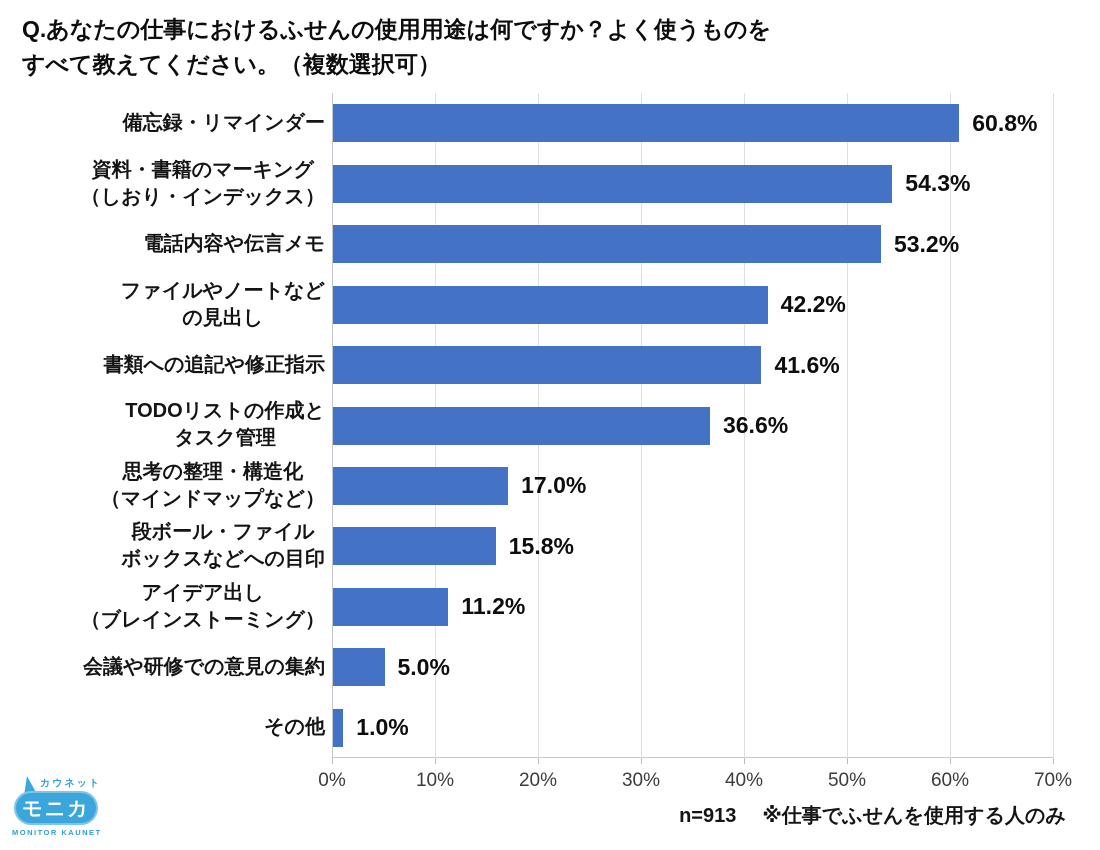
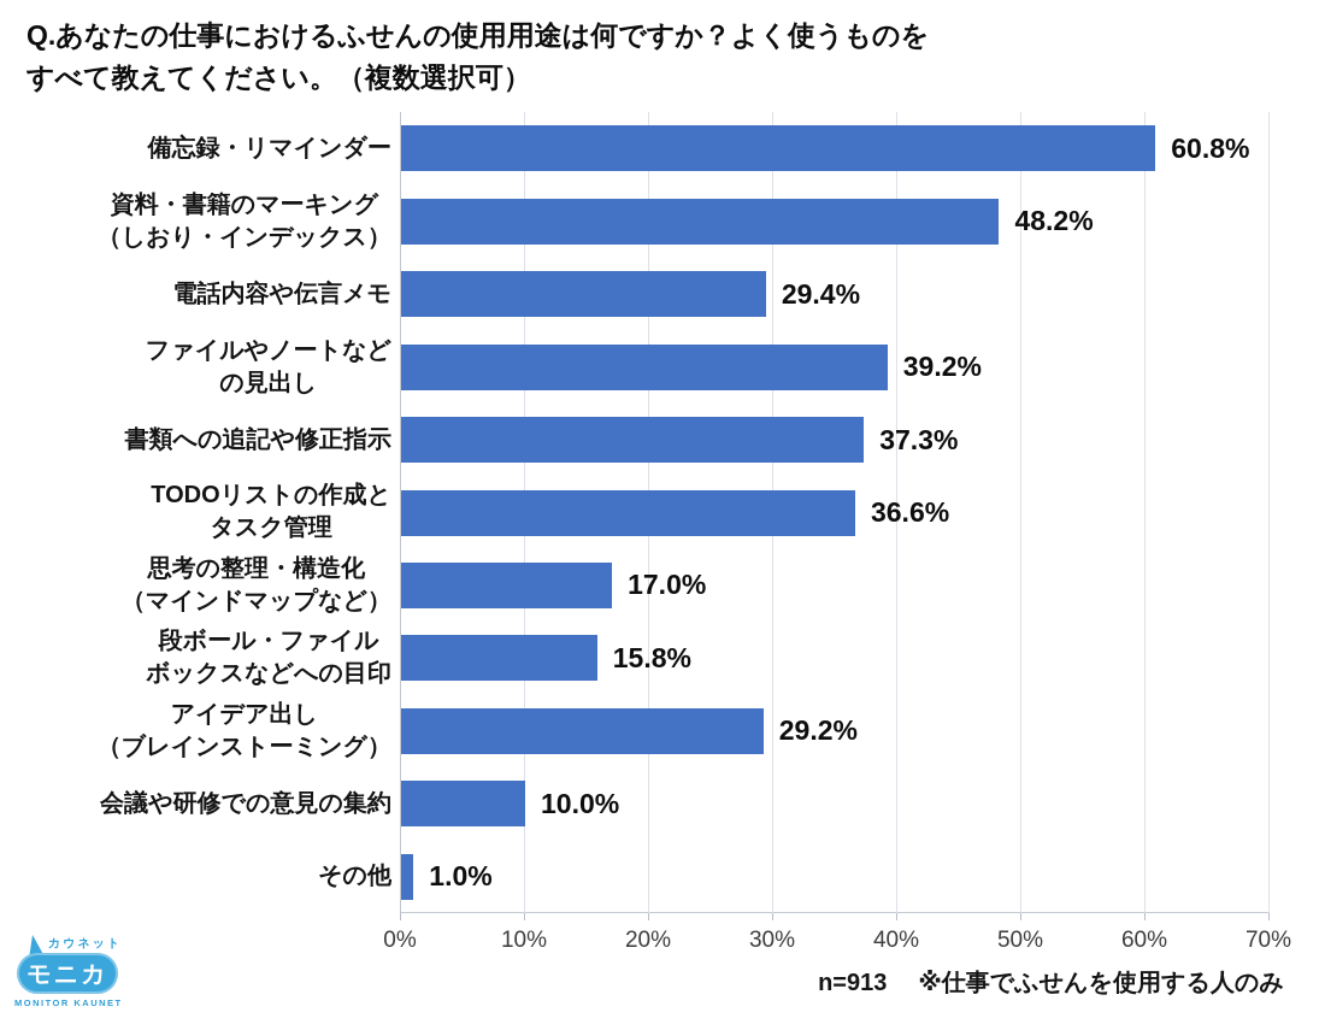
資料・書籍のマーキング （しおり・インデックス）: 54.3% -> 48.2%
電話内容や伝言メモ: 53.2% -> 29.4%
ファイルやノートなど の見出し: 42.2% -> 39.2%
書類への追記や修正指示: 41.6% -> 37.3%
アイデア出し （ブレインストーミング）: 11.2% -> 29.2%
会議や研修での意見の集約: 5.0% -> 10.0%
